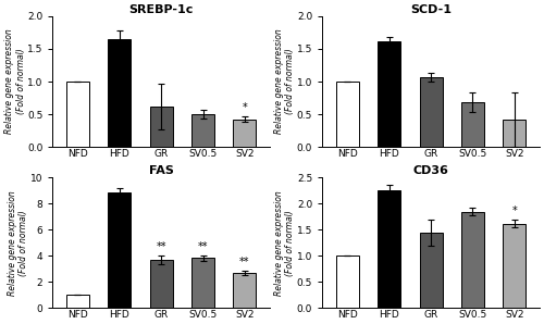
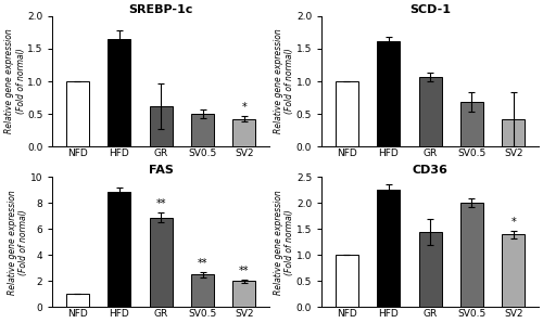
FAS/GR: 3.7 -> 6.9
FAS/SV0.5: 3.9 -> 2.5
FAS/SV2: 2.7 -> 2.0
CD36/SV0.5: 1.85 -> 2.00
CD36/SV2: 1.62 -> 1.40
